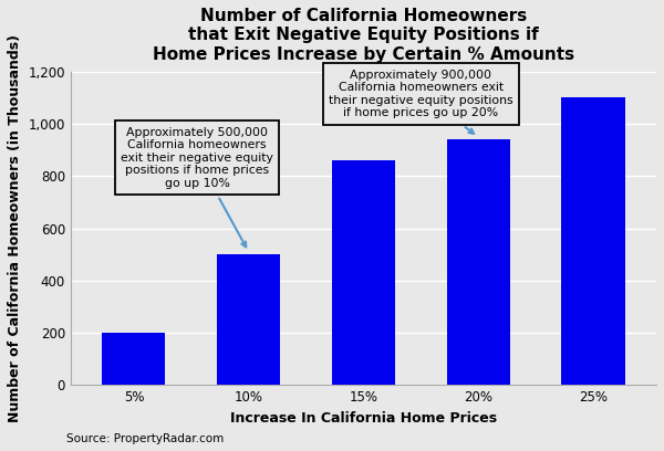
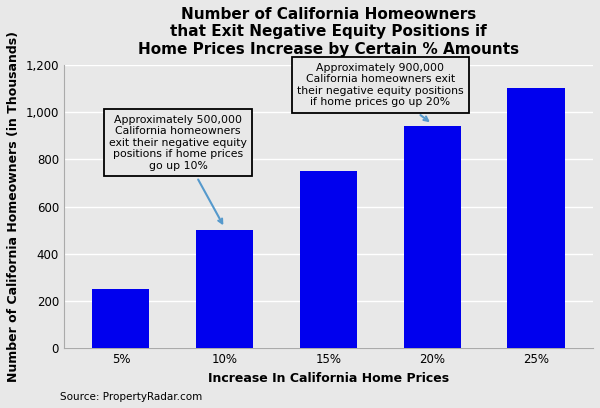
5%: 200 -> 250
15%: 860 -> 750
